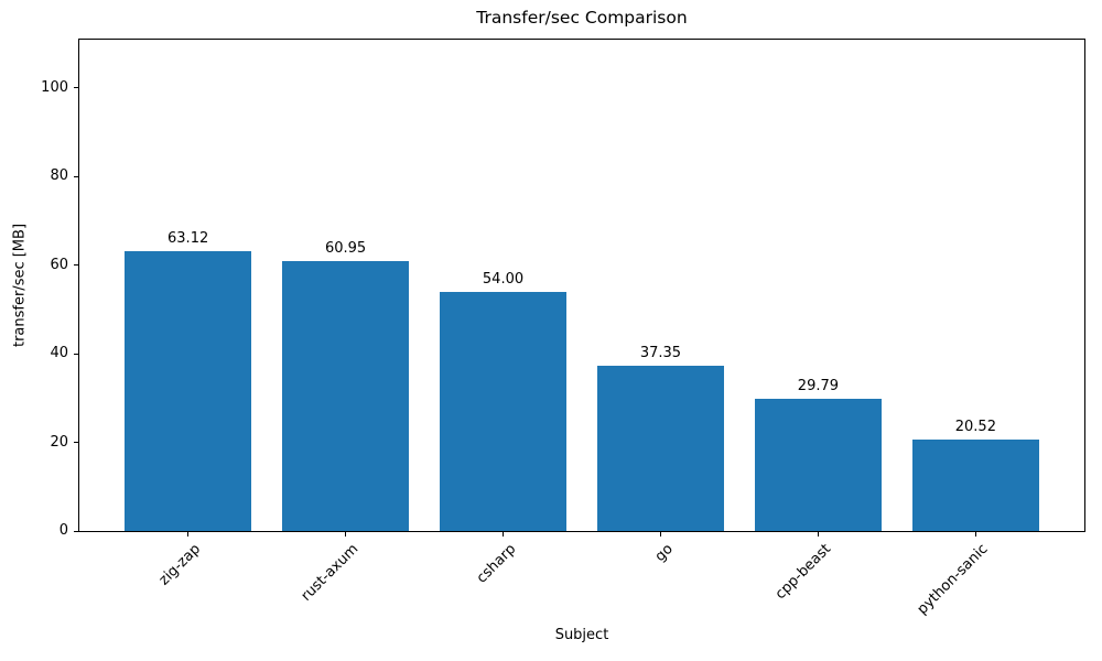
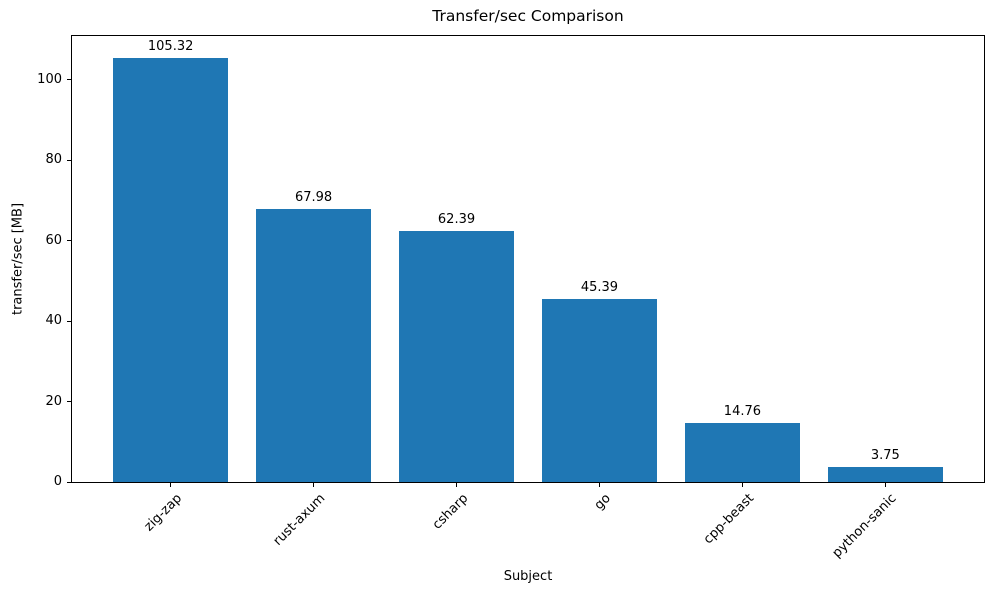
zig-zap: 63.12 -> 105.32
rust-axum: 60.95 -> 67.98
csharp: 54.00 -> 62.39
go: 37.35 -> 45.39
cpp-beast: 29.79 -> 14.76
python-sanic: 20.52 -> 3.75
